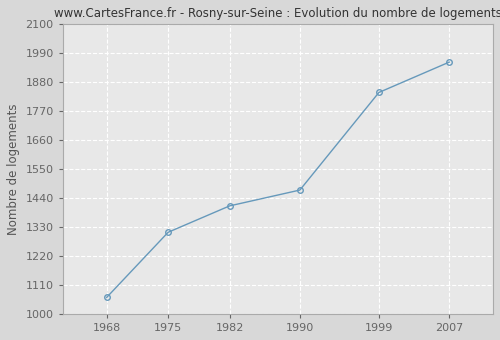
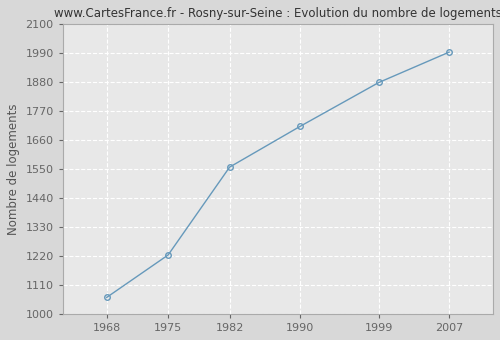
1975: 1310 -> 1224
1982: 1410 -> 1557
1990: 1470 -> 1711
1999: 1840 -> 1878
2007: 1955 -> 1993
